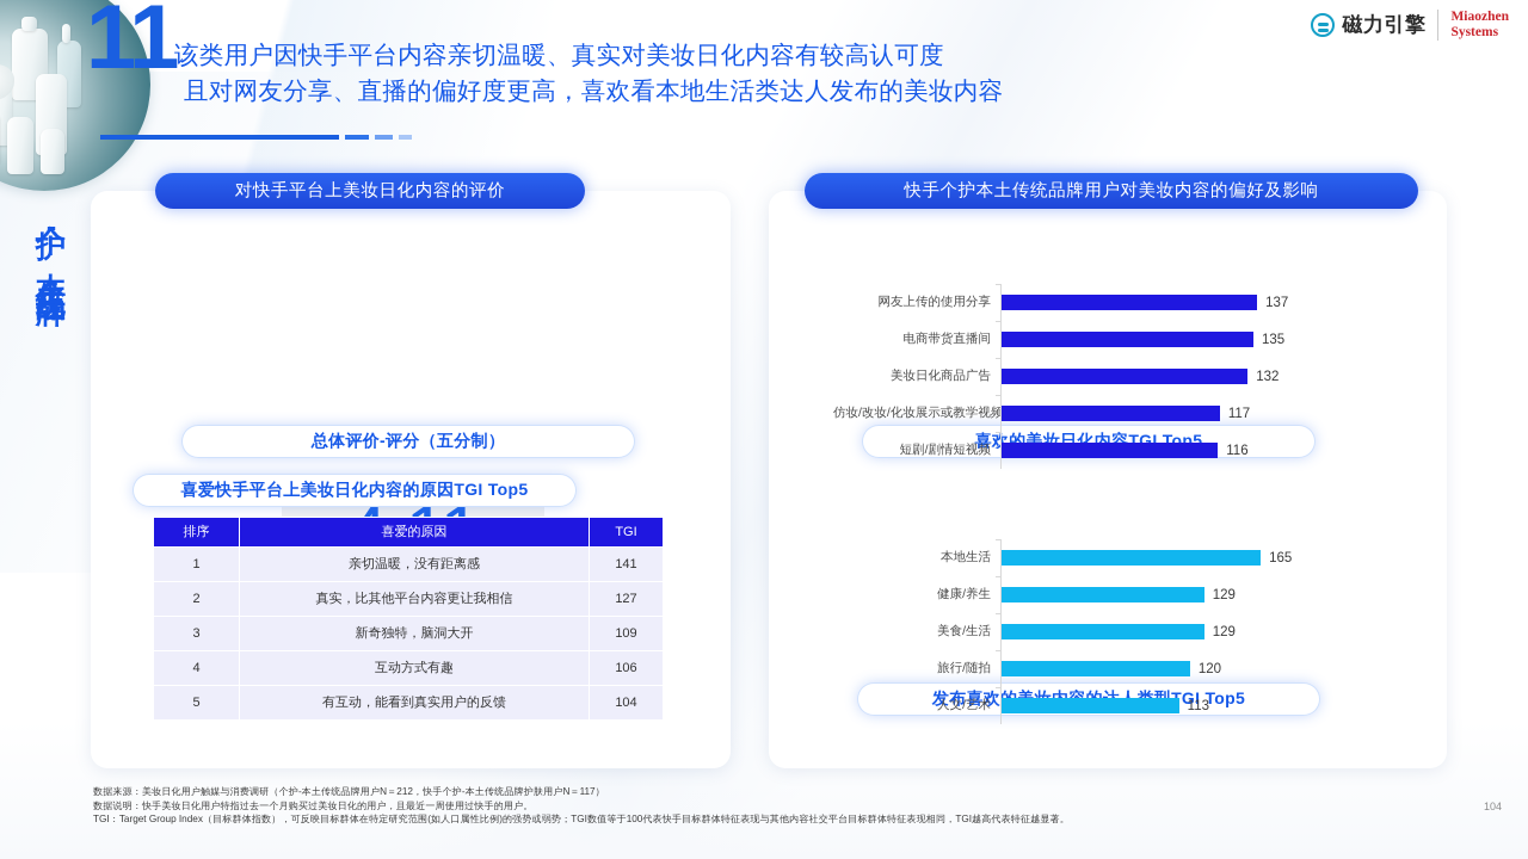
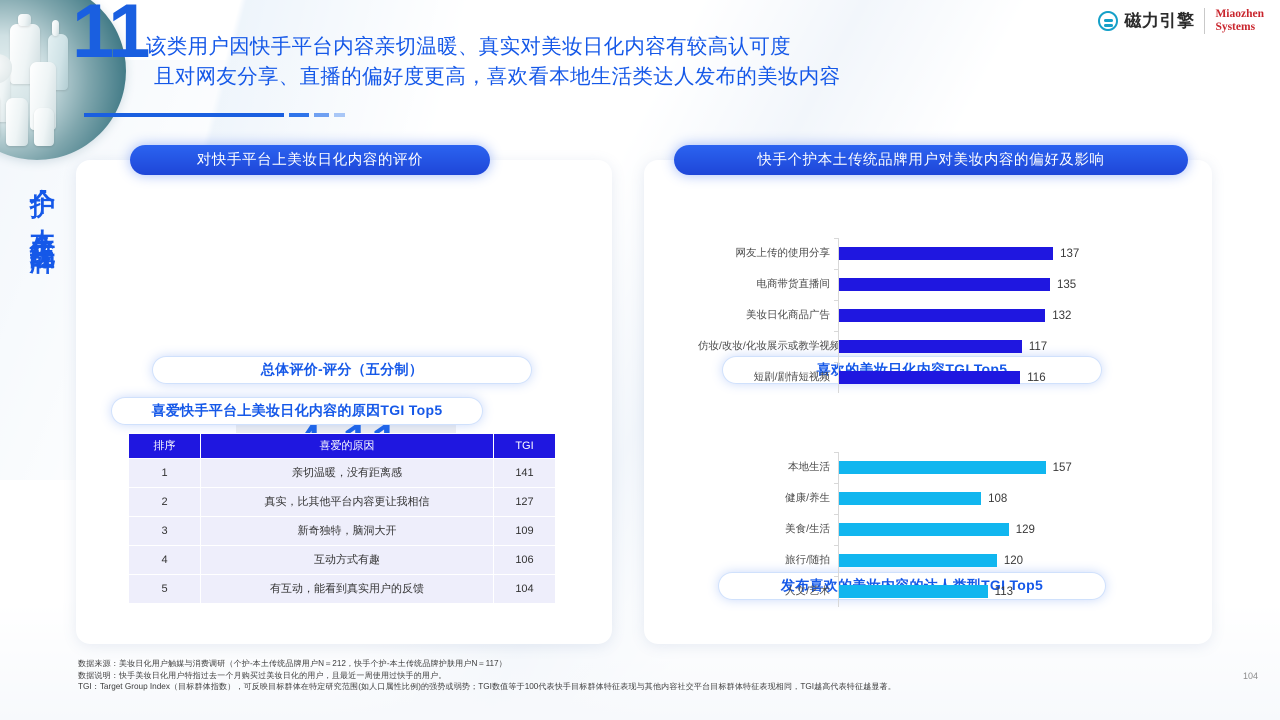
发布喜欢的美妆内容的达人类型TGI Top5/本地生活: 165 -> 157
发布喜欢的美妆内容的达人类型TGI Top5/健康/养生: 129 -> 108
